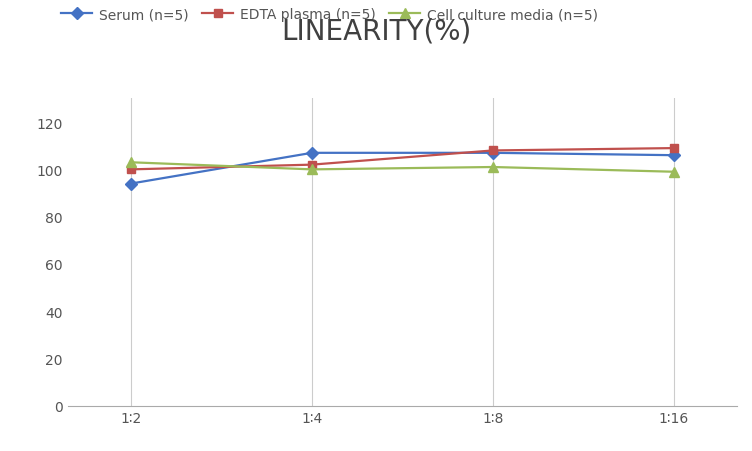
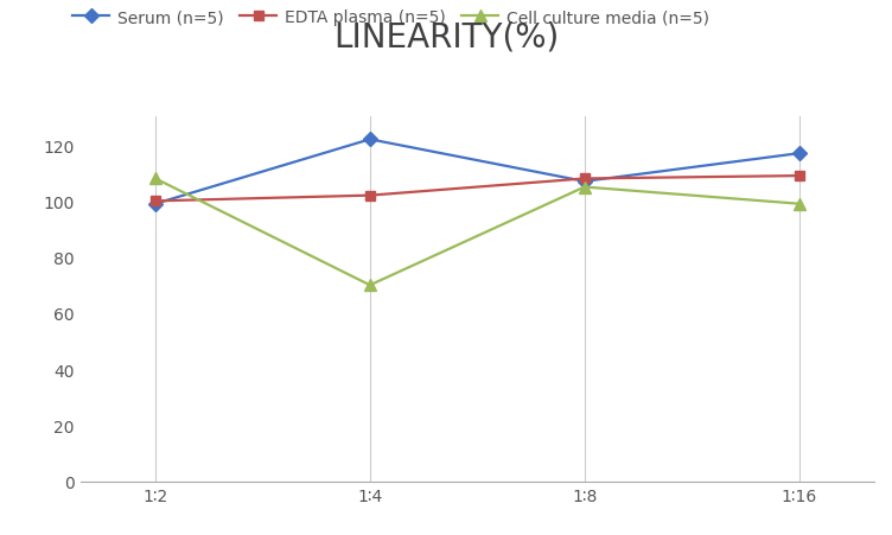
Serum (n=5)/1∶2: 94 -> 99
Cell culture media (n=5)/1∶2: 103 -> 108
Serum (n=5)/1∶4: 107 -> 122
Cell culture media (n=5)/1∶4: 100 -> 70
Cell culture media (n=5)/1∶8: 101 -> 105
Serum (n=5)/1∶16: 106 -> 117
